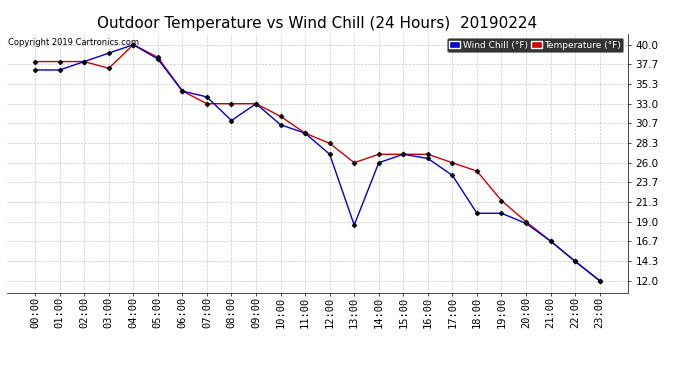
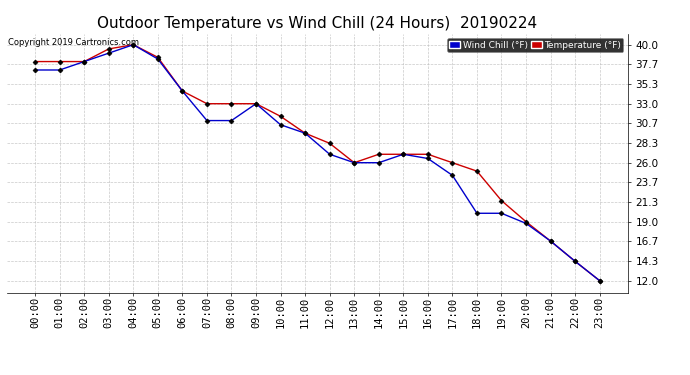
Temperature (°F)/03:00: 37.2 -> 39.5
Wind Chill (°F)/07:00: 33.8 -> 31.0
Wind Chill (°F)/13:00: 18.6 -> 26.0
